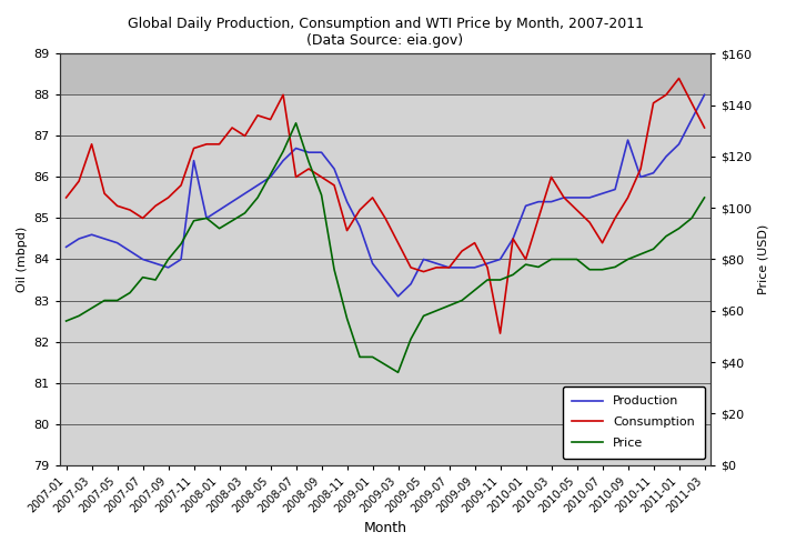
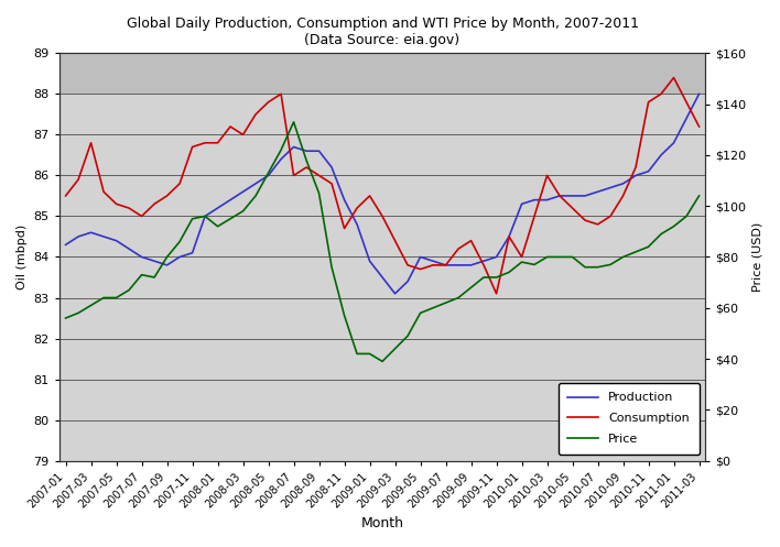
Production/2007-11: 86.4 -> 84.1
Consumption/2008-05: 87.4 -> 87.8
Price/2009-03: $36 -> $44
Consumption/2009-11: 82.2 -> 83.1
Consumption/2010-07: 84.4 -> 84.8
Production/2010-09: 86.9 -> 85.8
